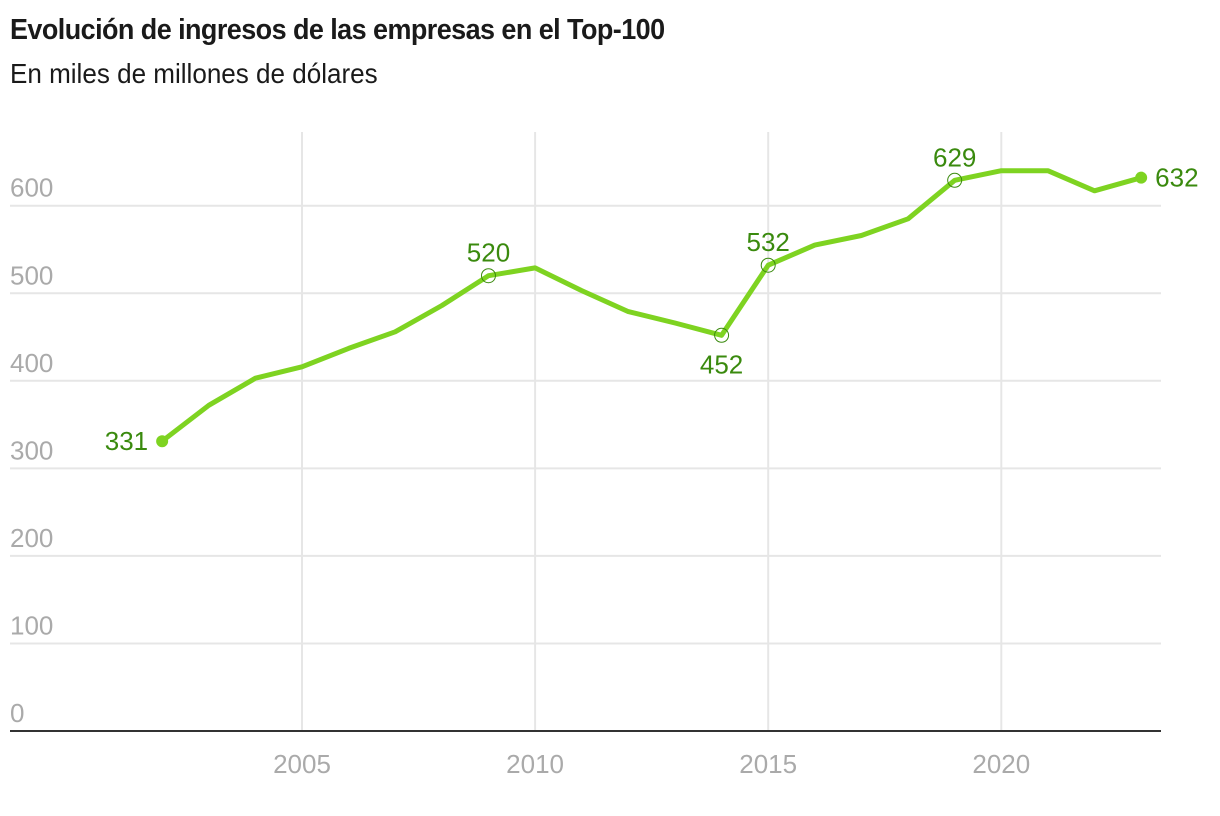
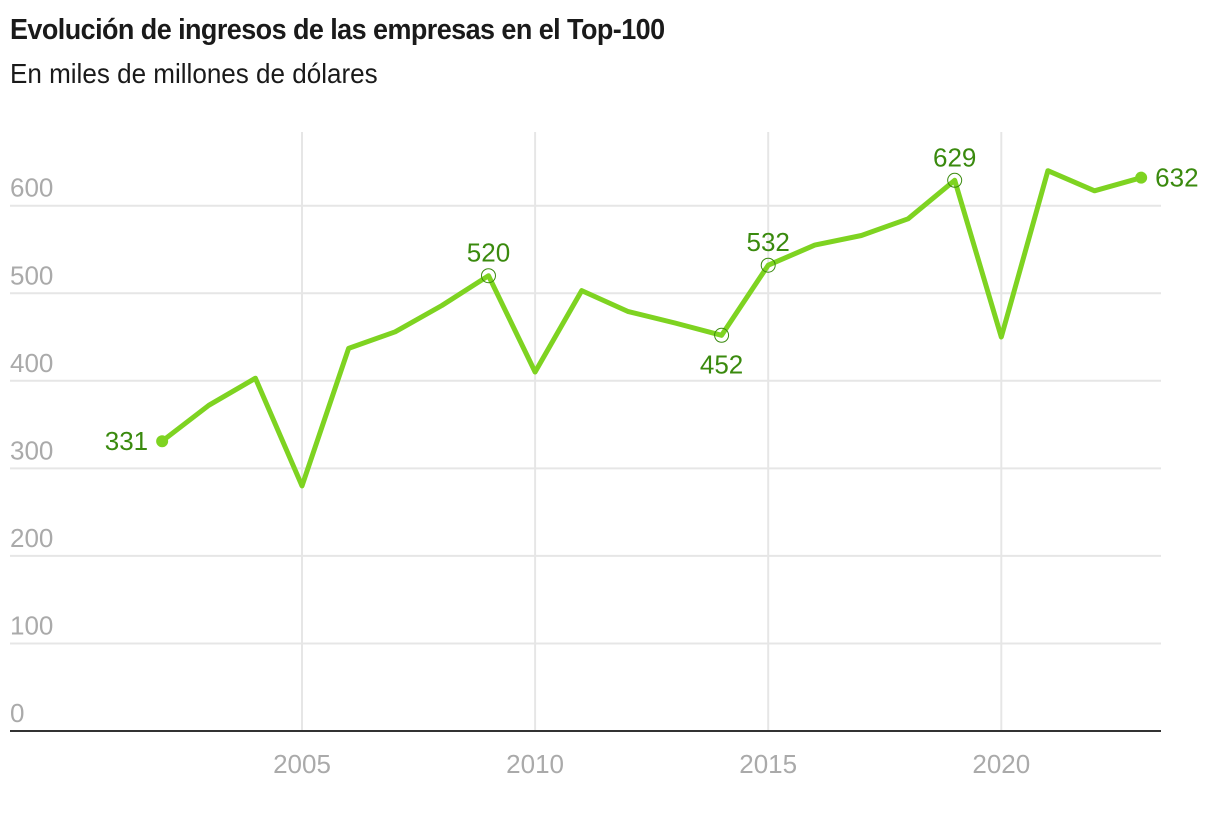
2005: 420 -> 280
2010: 530 -> 410
2020: 640 -> 450
